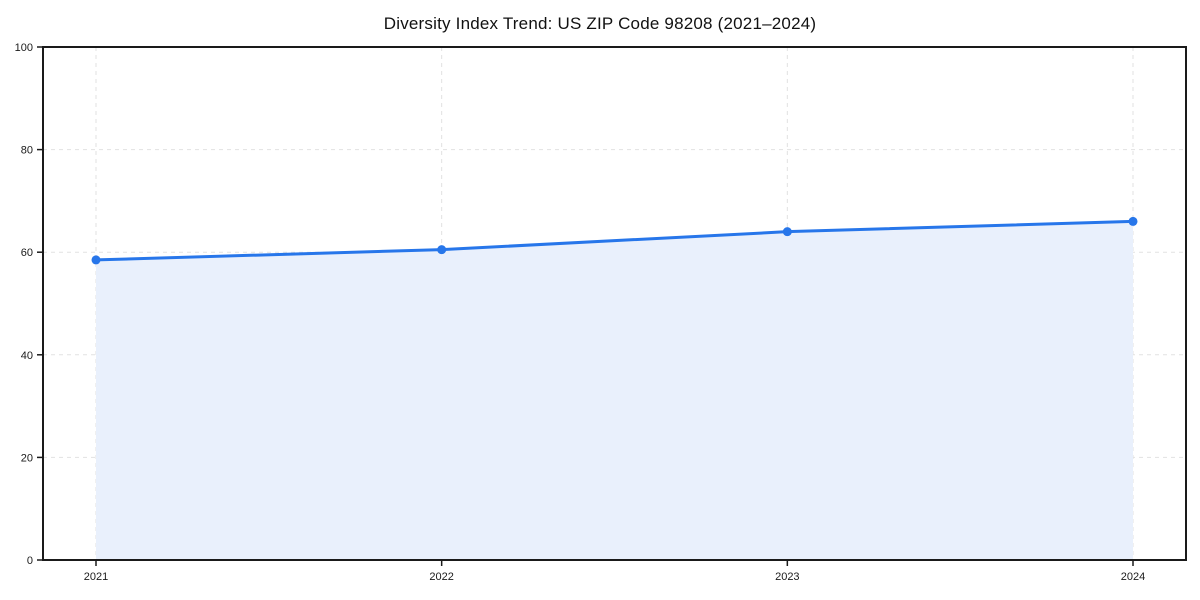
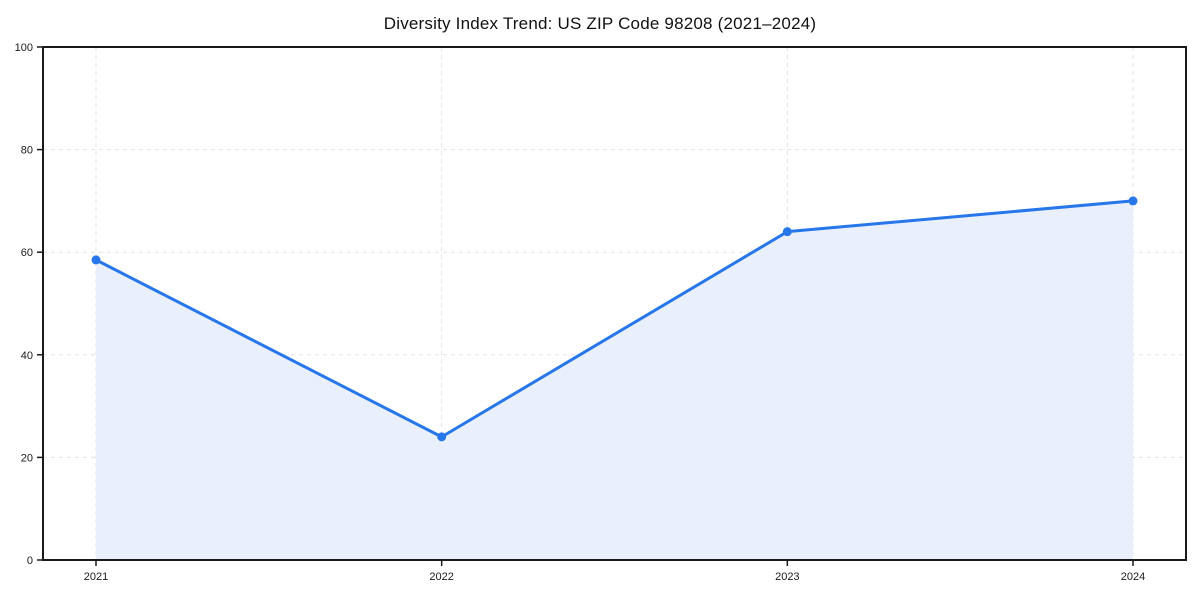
2022: 60 -> 24
2024: 66 -> 70
